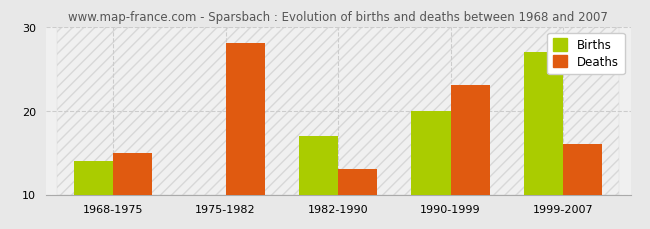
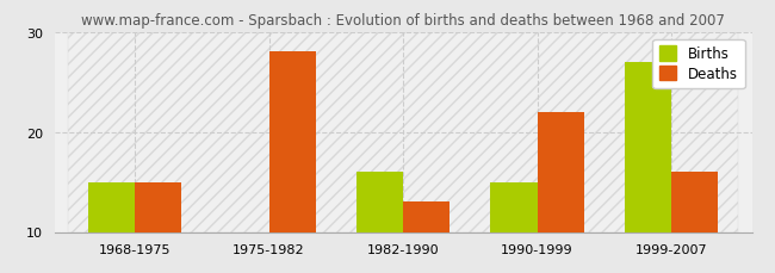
Births/1968-1975: 14 -> 15
Births/1982-1990: 17 -> 16
Births/1990-1999: 20 -> 15
Deaths/1990-1999: 23 -> 22
